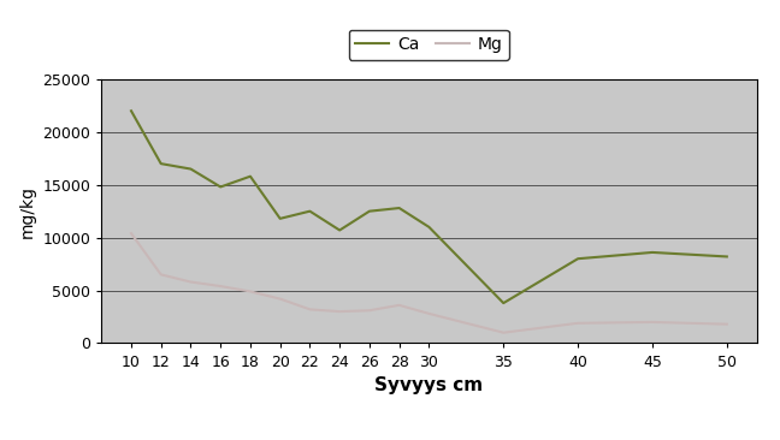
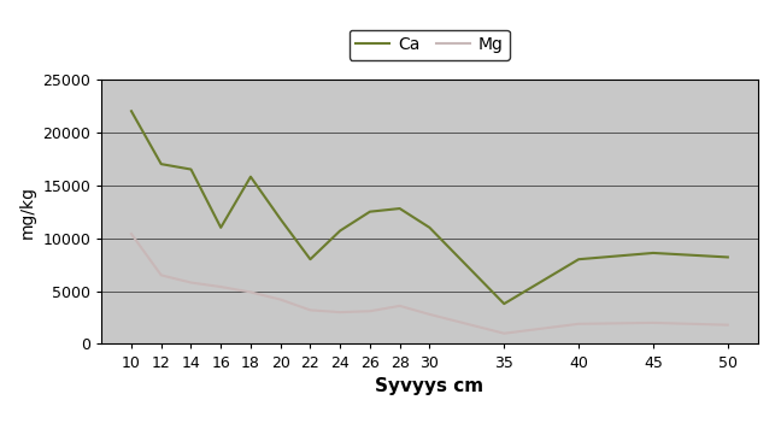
Ca/16: 14800 -> 11000
Ca/22: 12500 -> 8000
